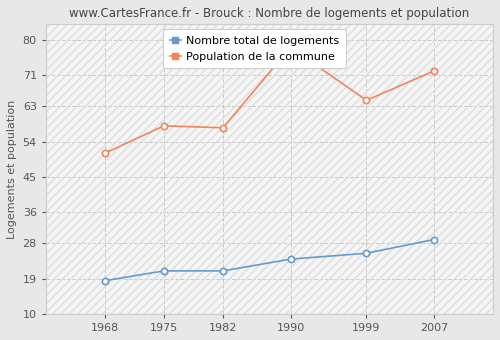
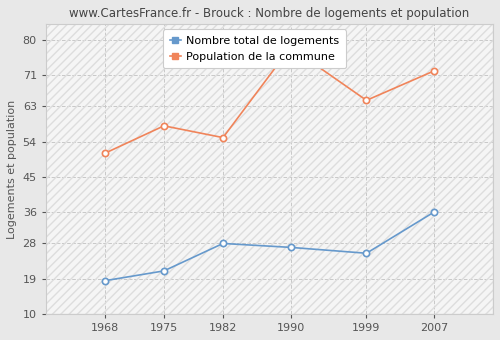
Nombre total de logements/1982: 21.0 -> 28.0
Population de la commune/1982: 57.5 -> 55.0
Nombre total de logements/1990: 24.0 -> 27.0
Nombre total de logements/2007: 29.0 -> 36.0
